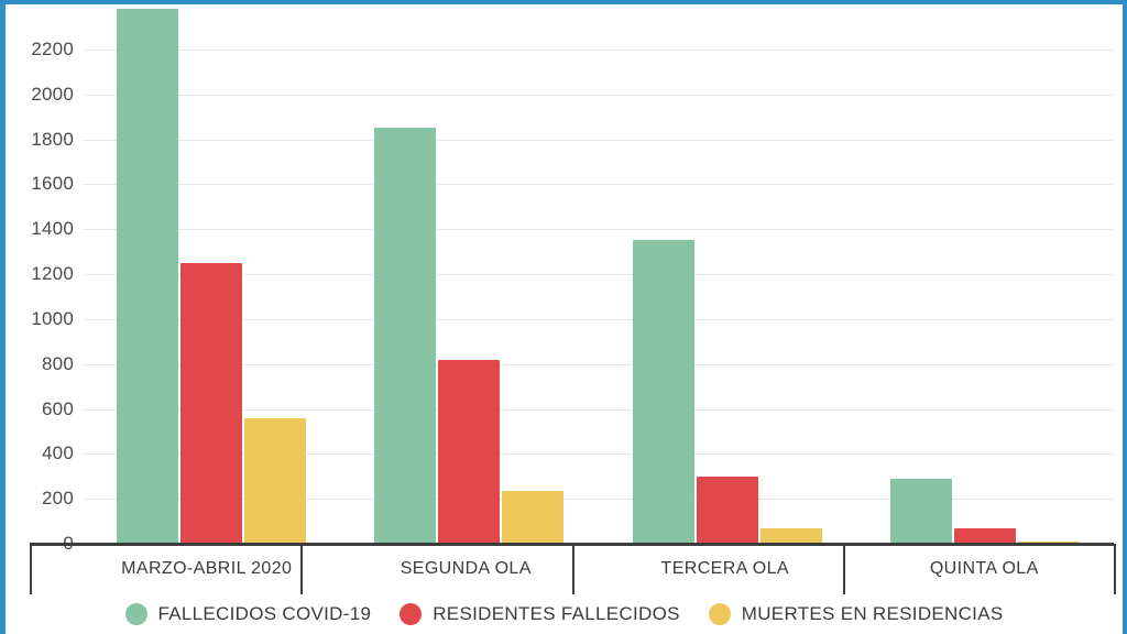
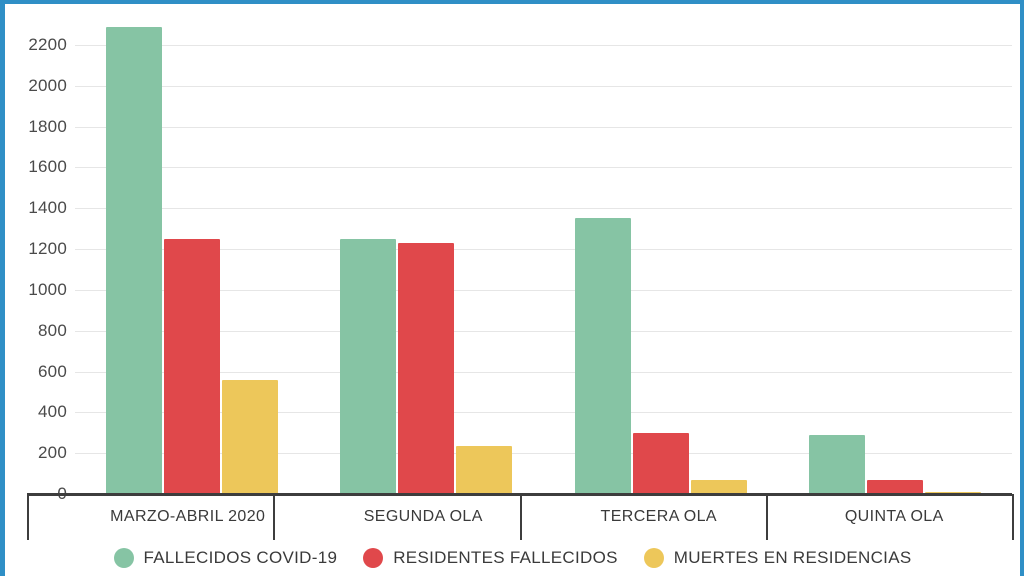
FALLECIDOS COVID-19/MARZO-ABRIL 2020: 2380 -> 2290
FALLECIDOS COVID-19/SEGUNDA OLA: 1850 -> 1250
RESIDENTES FALLECIDOS/SEGUNDA OLA: 820 -> 1230
